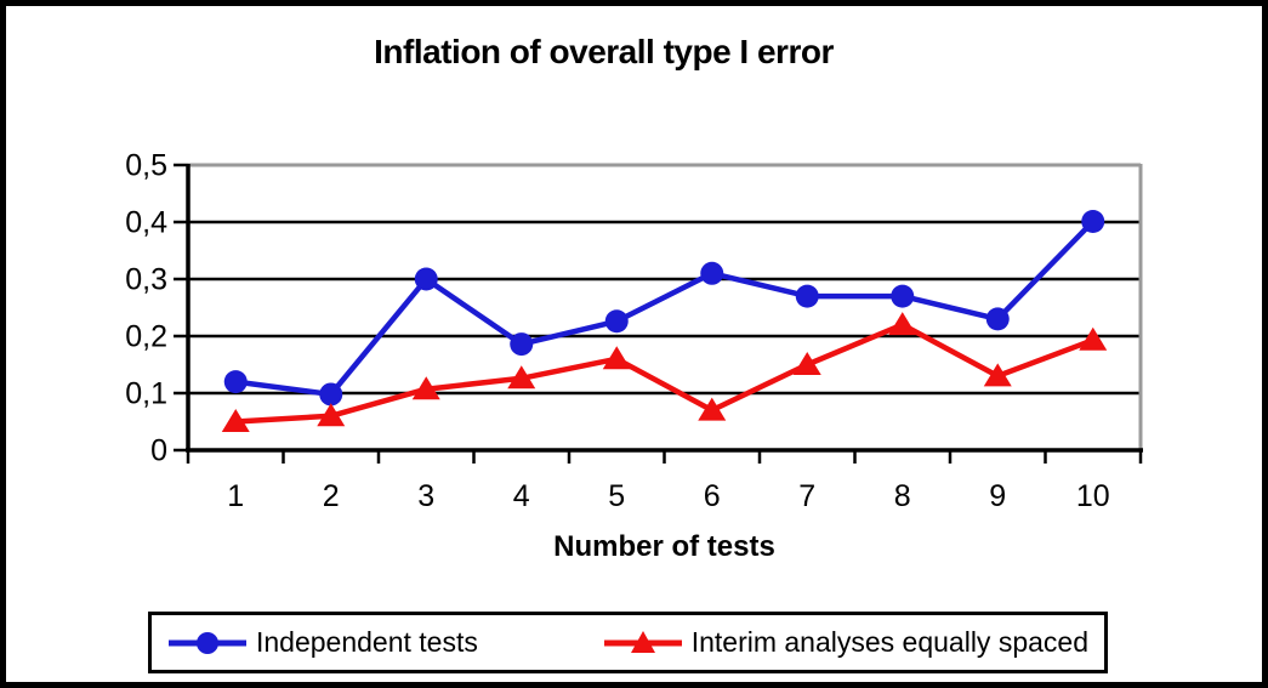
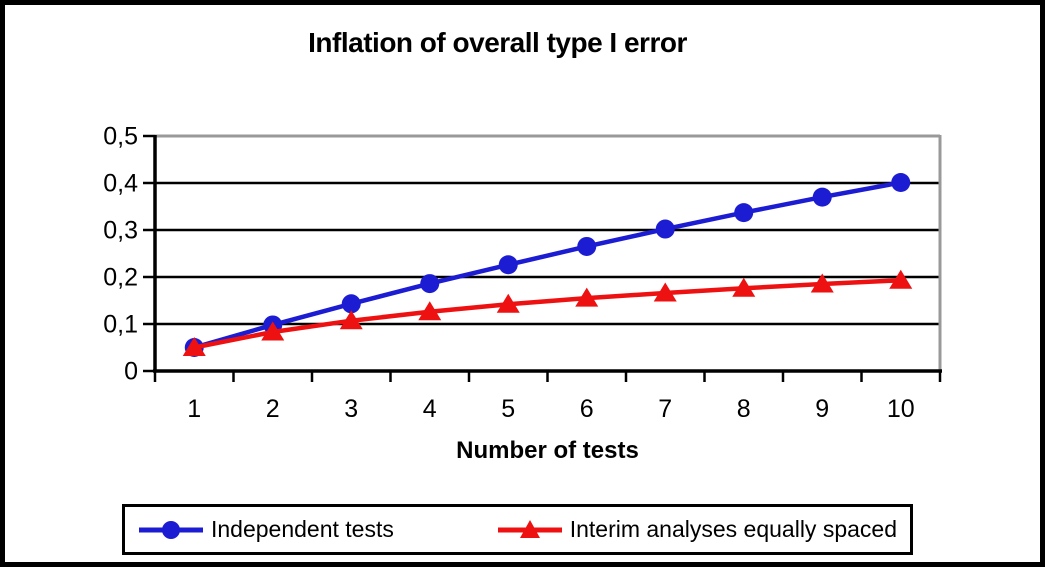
Independent tests/1: 0,12 -> 0,05
Interim analyses equally spaced/2: 0,06 -> 0,08
Independent tests/3: 0,30 -> 0,14
Interim analyses equally spaced/5: 0,16 -> 0,14
Independent tests/6: 0,31 -> 0,27
Interim analyses equally spaced/6: 0,07 -> 0,15
Independent tests/7: 0,27 -> 0,30
Interim analyses equally spaced/7: 0,15 -> 0,17
Independent tests/8: 0,27 -> 0,34
Interim analyses equally spaced/8: 0,22 -> 0,18
Independent tests/9: 0,23 -> 0,37
Interim analyses equally spaced/9: 0,13 -> 0,18
